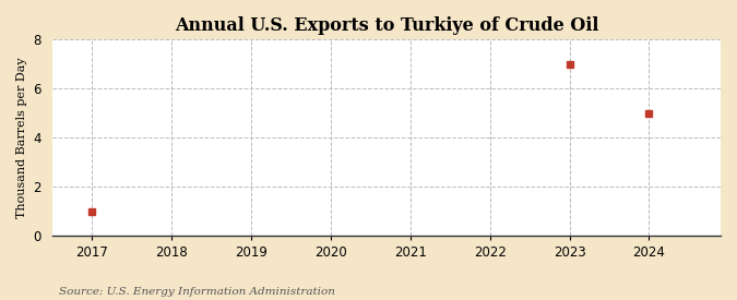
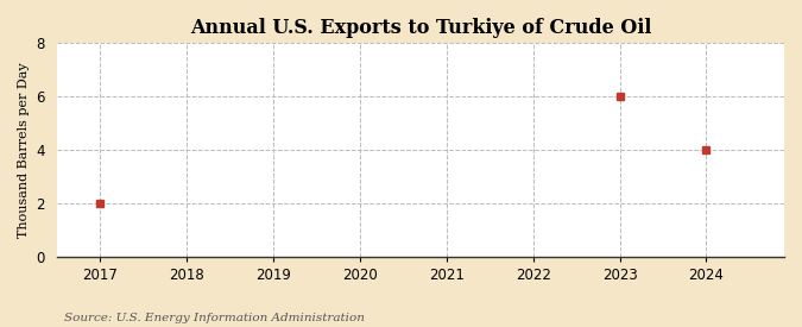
2017: 1 -> 2
2023: 7 -> 6
2024: 5 -> 4
